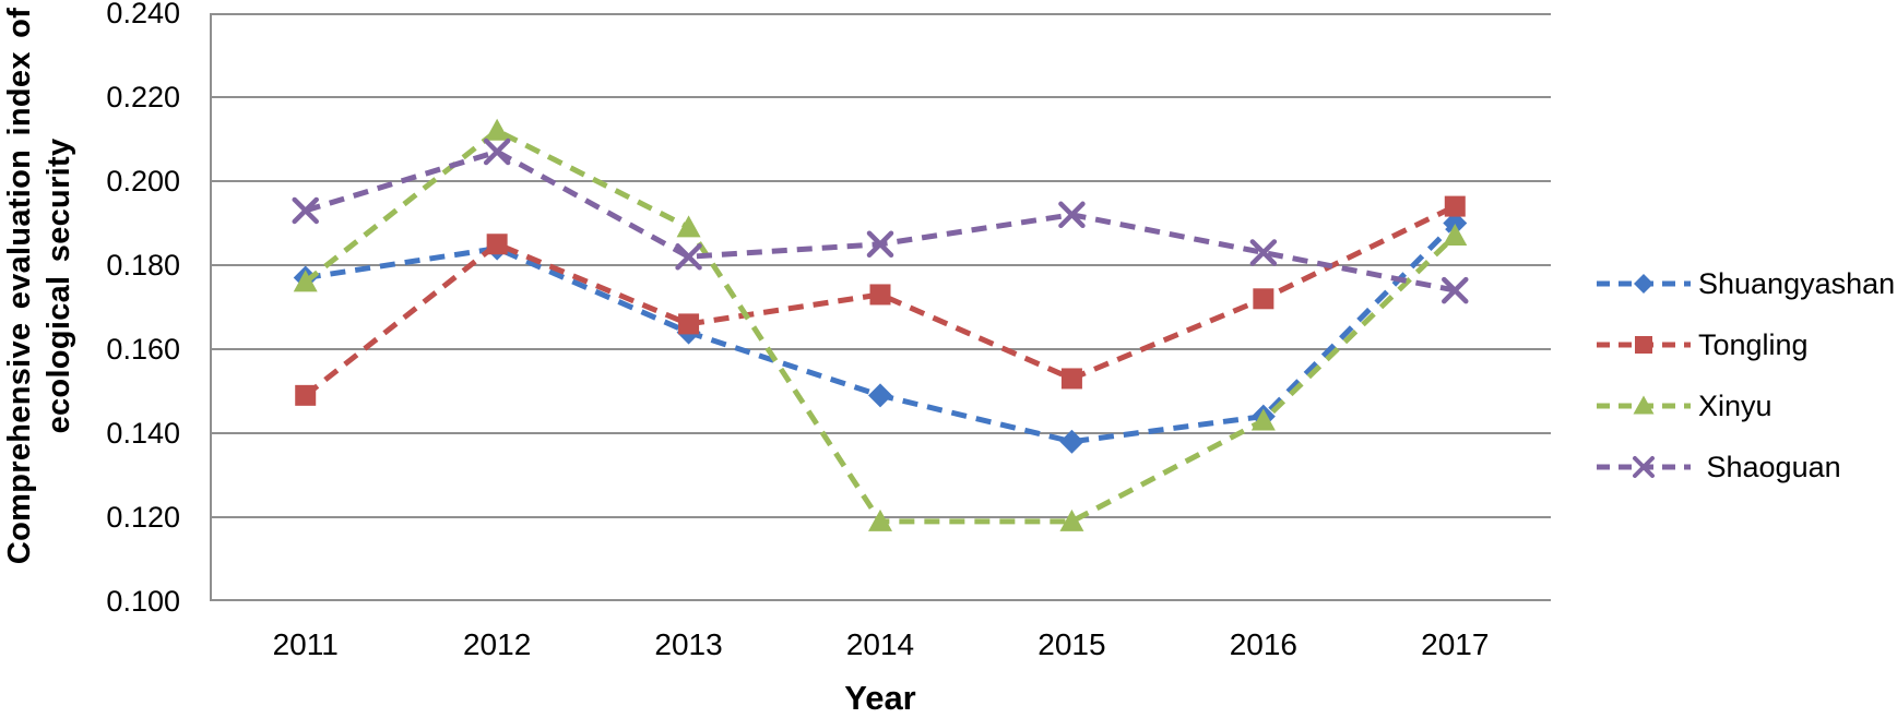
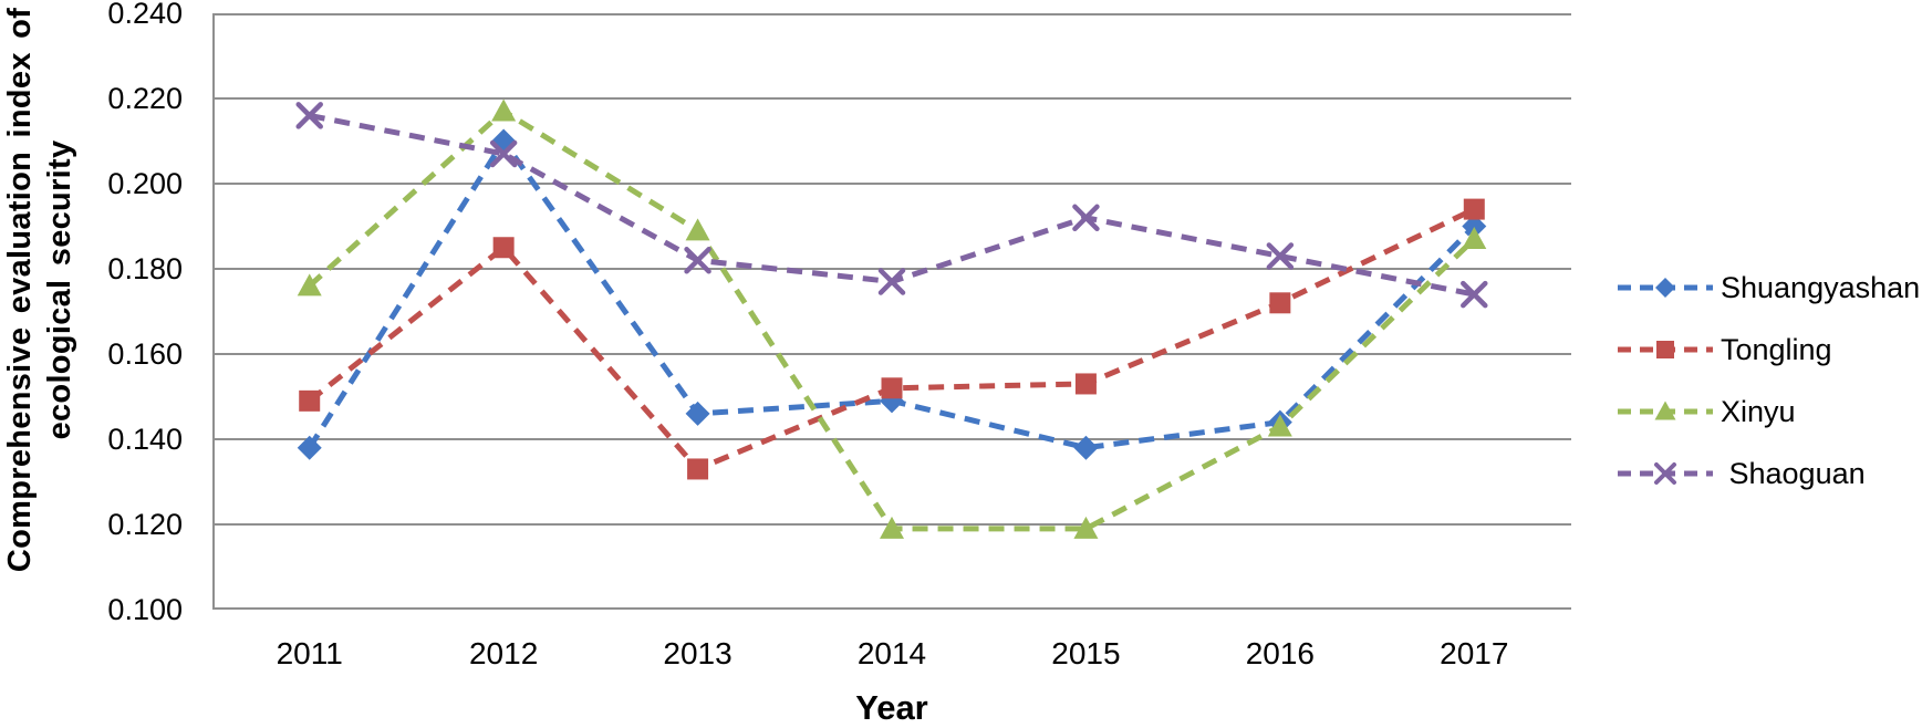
Shuangyashan/2011: 0.177 -> 0.138
Shaoguan/2011: 0.193 -> 0.216
Shuangyashan/2012: 0.184 -> 0.210
Xinyu/2012: 0.212 -> 0.217
Shuangyashan/2013: 0.164 -> 0.146
Tongling/2013: 0.166 -> 0.133
Tongling/2014: 0.173 -> 0.152
Shaoguan/2014: 0.185 -> 0.177
